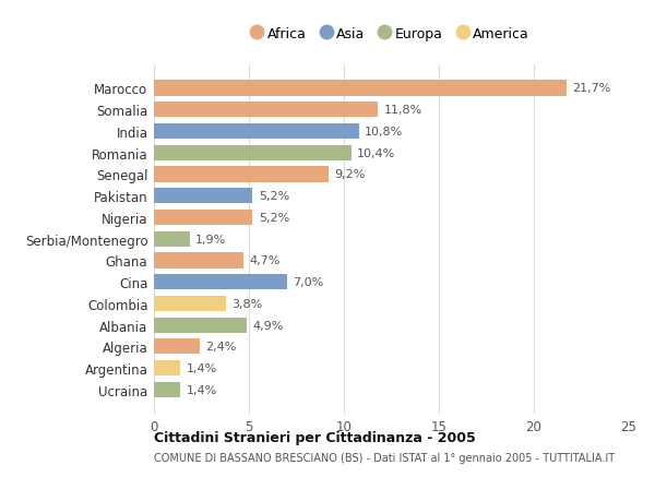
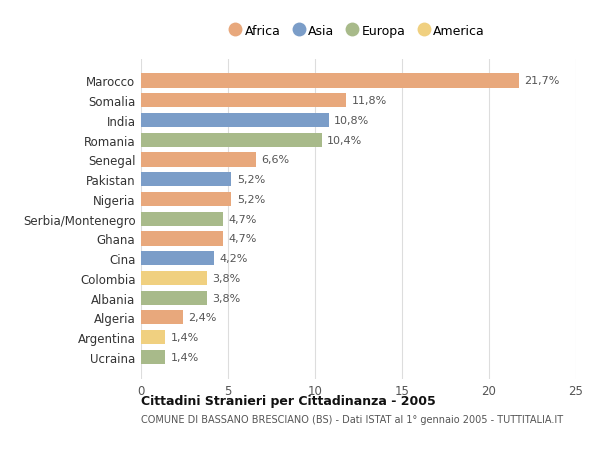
Senegal: 9,2% -> 6,6%
Serbia/Montenegro: 1,9% -> 4,7%
Cina: 7,0% -> 4,2%
Albania: 4,9% -> 3,8%
